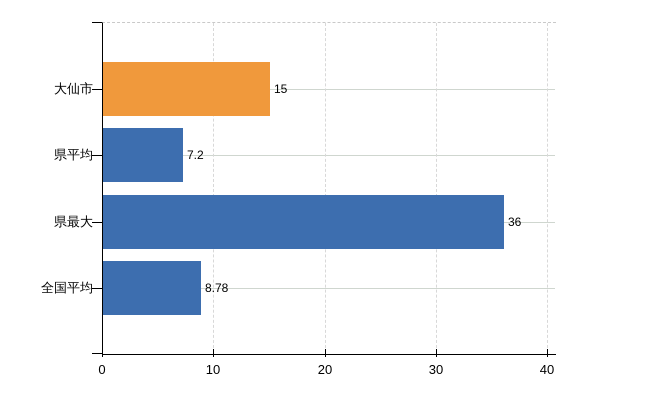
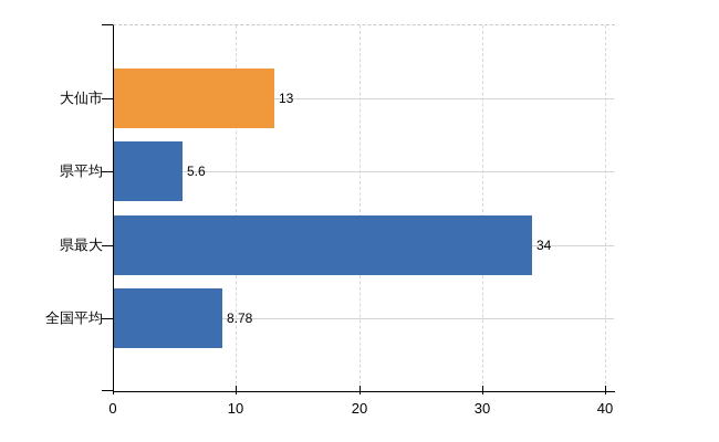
大仙市: 15 -> 13
県平均: 7.2 -> 5.6
県最大: 36 -> 34
